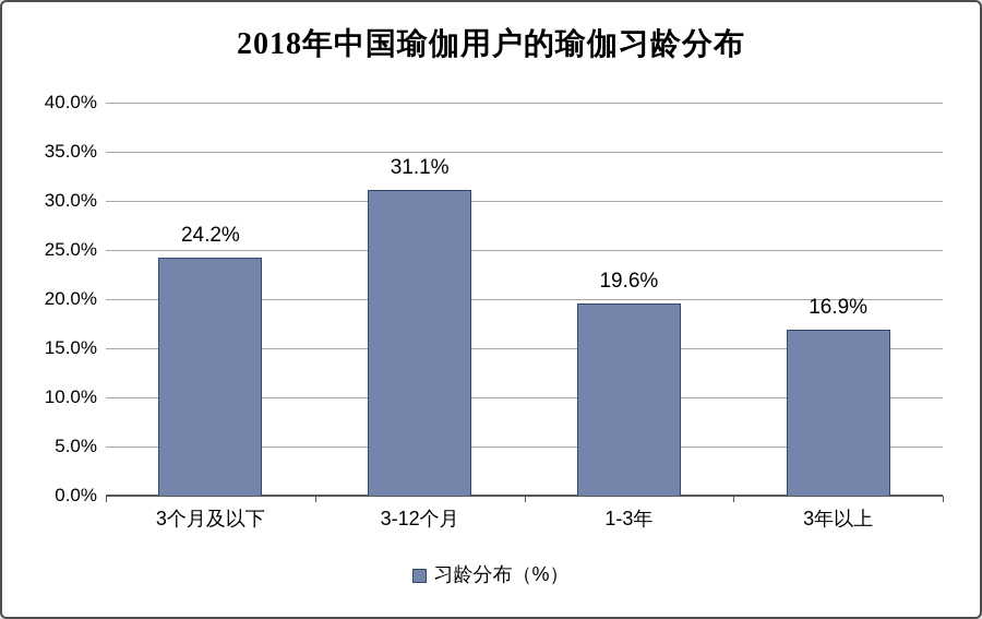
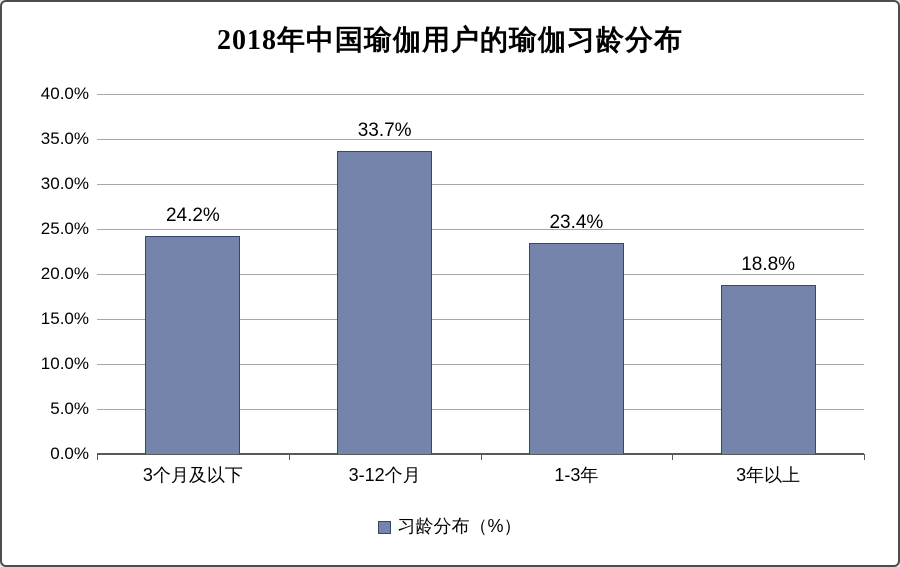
3-12个月: 31.1% -> 33.7%
1-3年: 19.6% -> 23.4%
3年以上: 16.9% -> 18.8%
